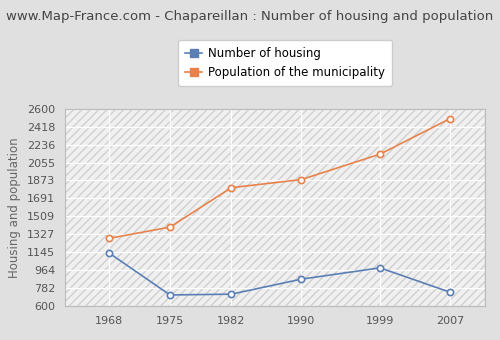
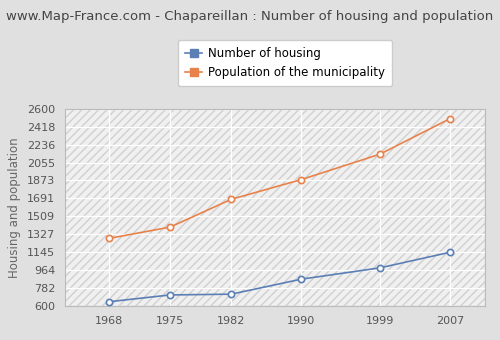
Number of housing/1968: 1140 -> 640
Population of the municipality/1982: 1800 -> 1680
Number of housing/2007: 740 -> 1140
